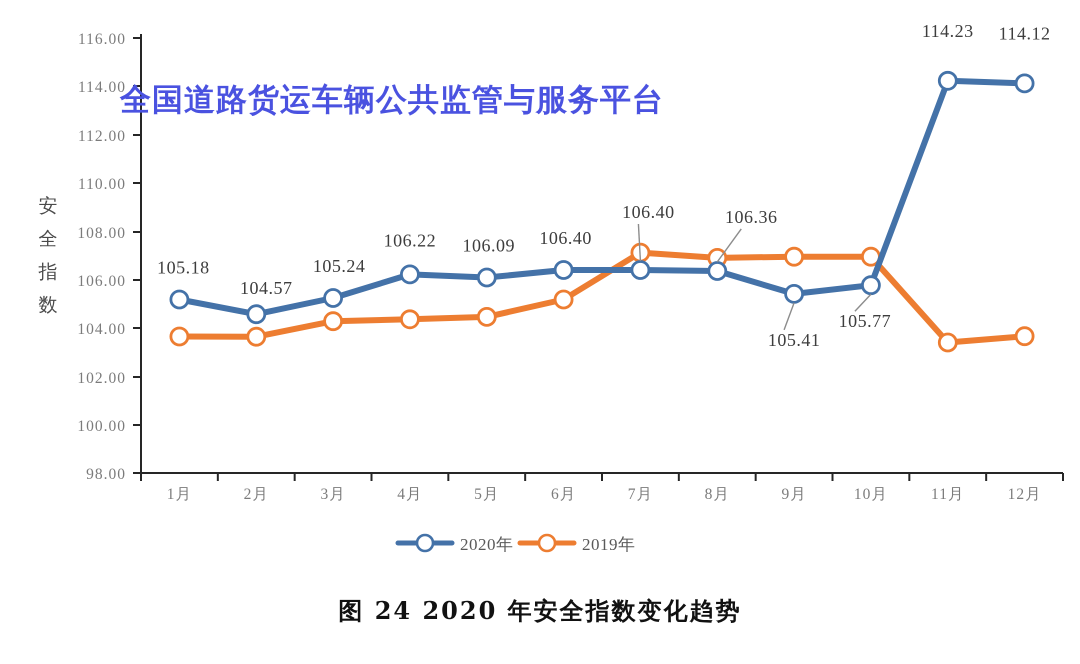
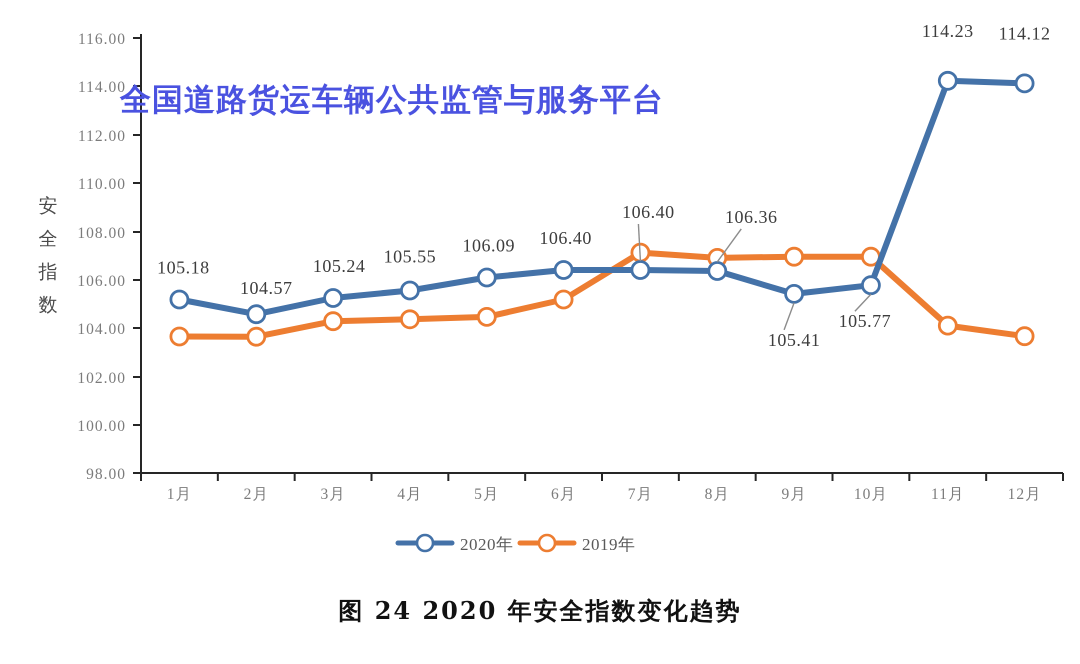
2020年/4月: 106.22 -> 105.55
2019年/11月: 103.4 -> 104.1
